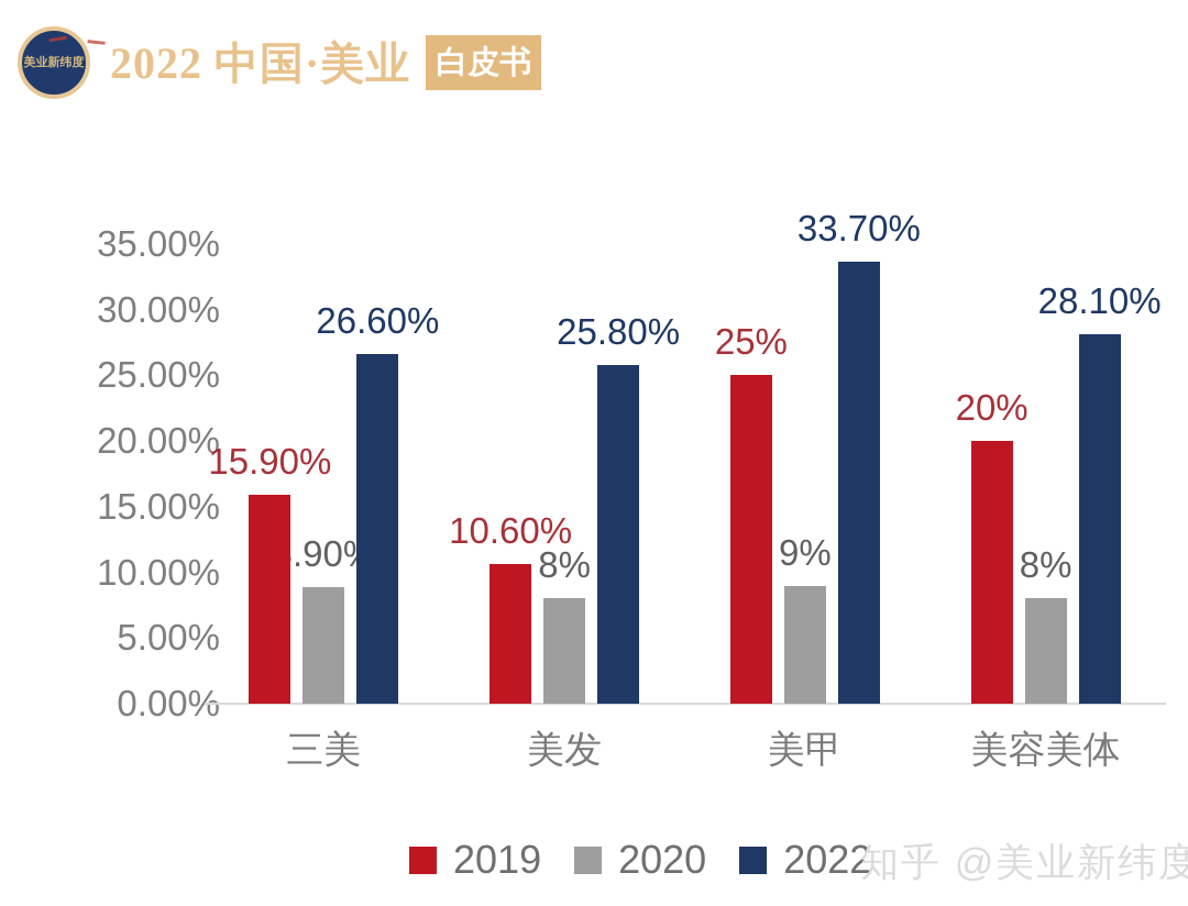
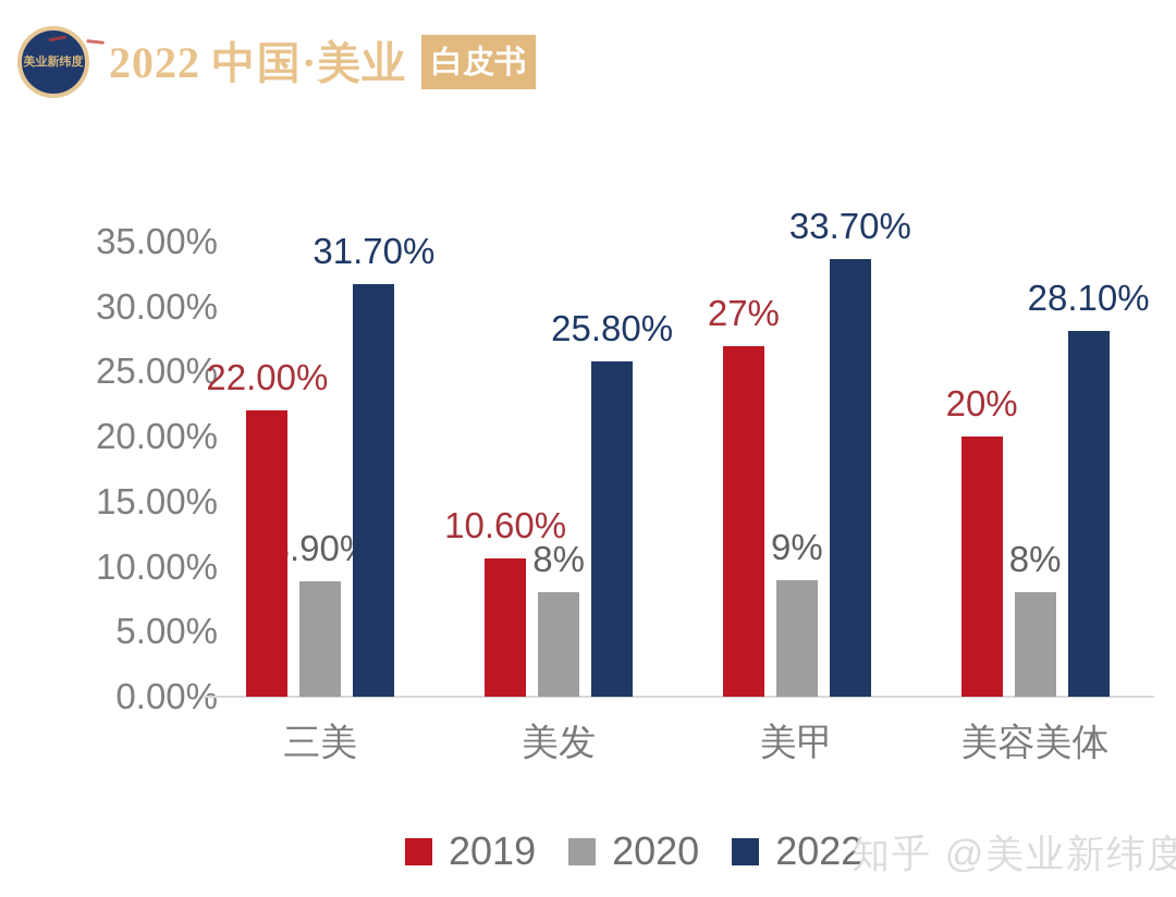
2019/三美: 15.90% -> 22.00%
2022/三美: 26.60% -> 31.70%
2019/美甲: 25% -> 27%
